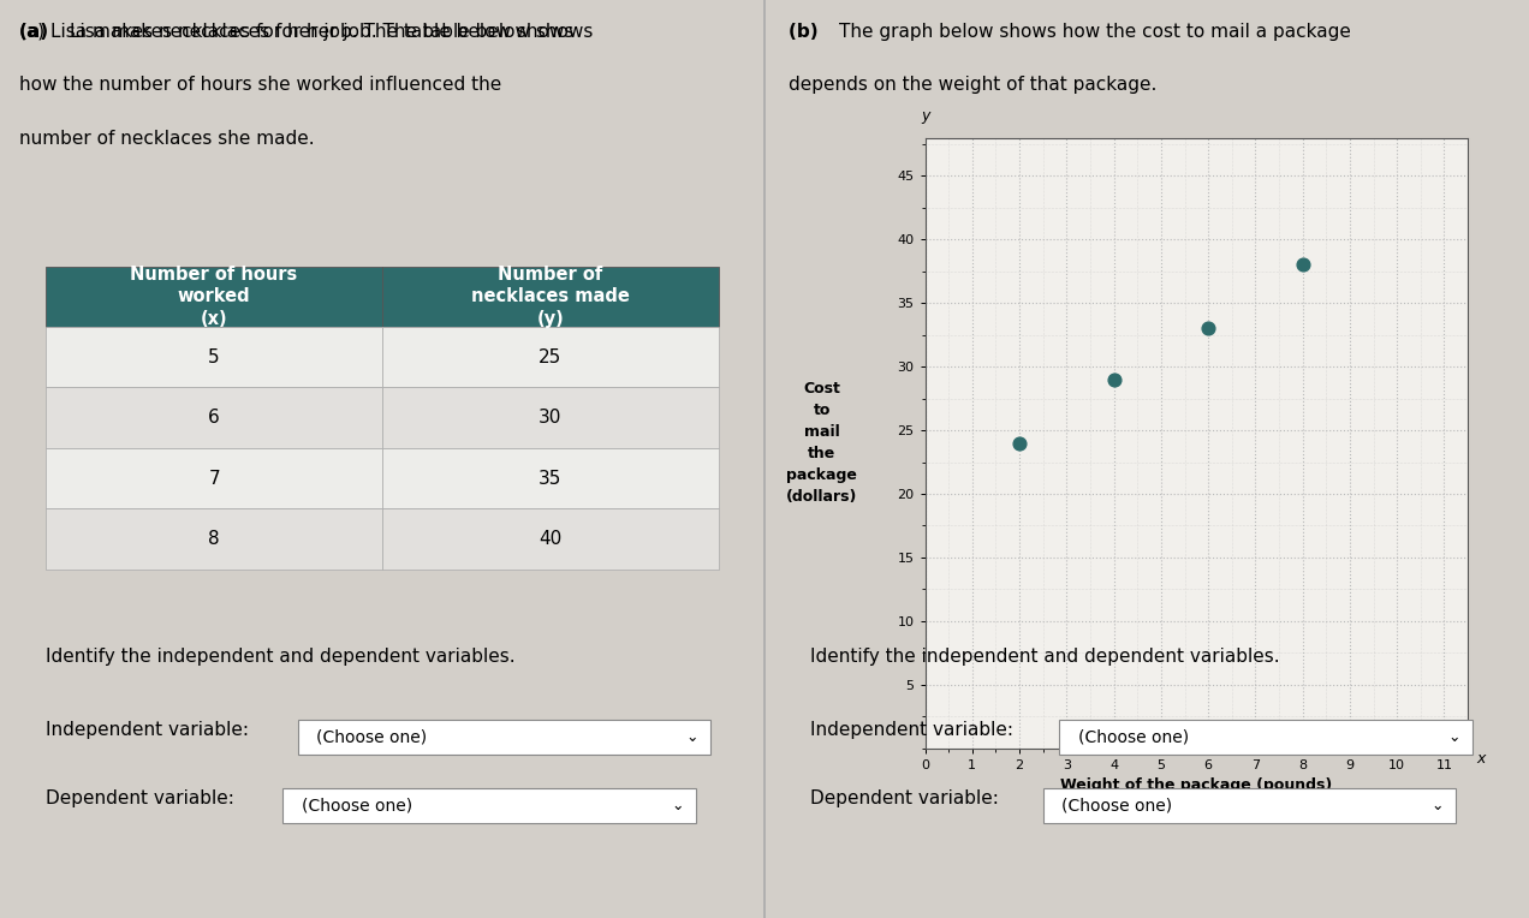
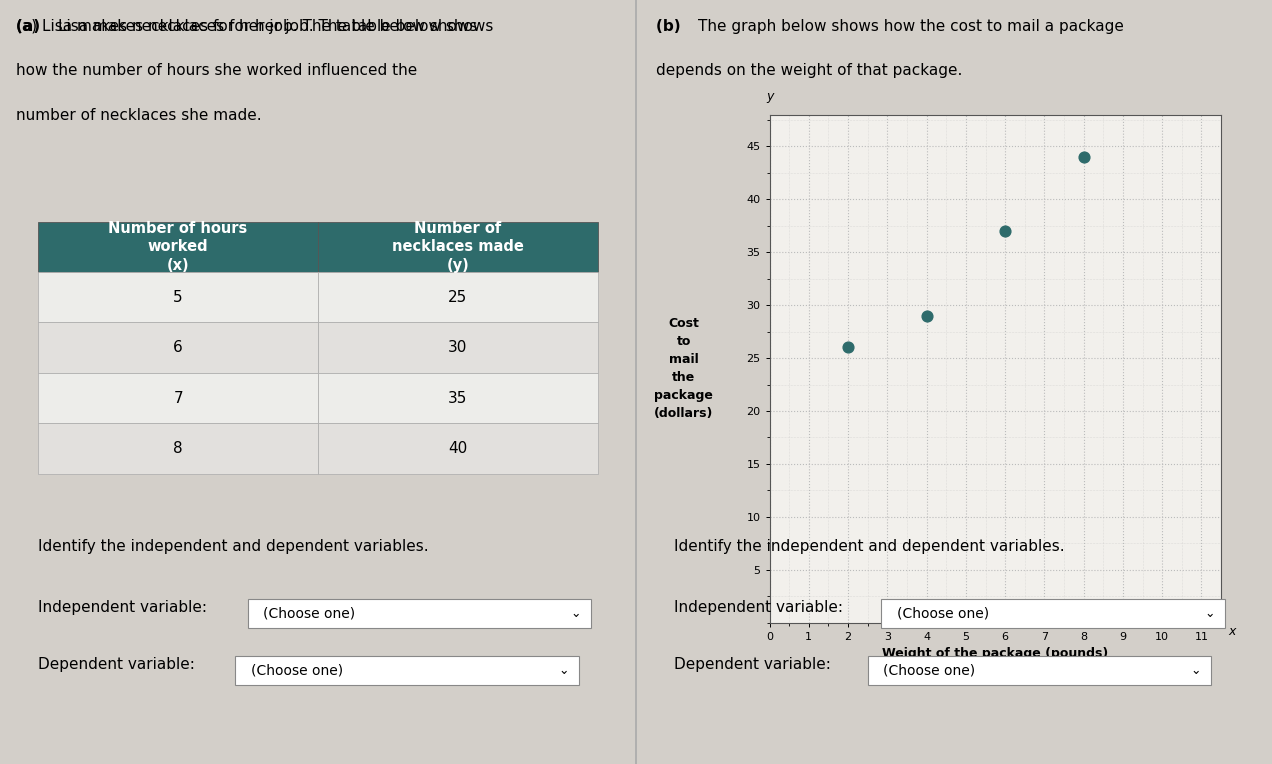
2: 24 -> 26
6: 33 -> 37
8: 38 -> 44
